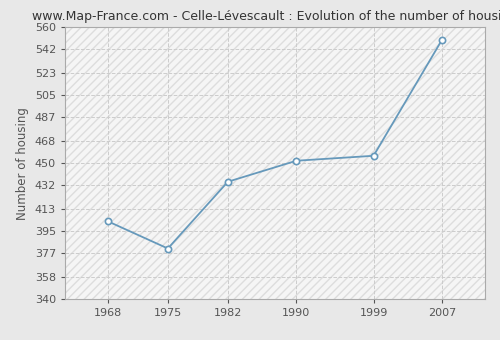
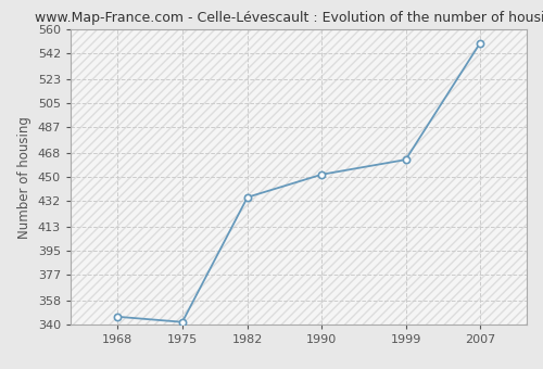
1968: 403 -> 346
1975: 381 -> 342
1999: 456 -> 463
